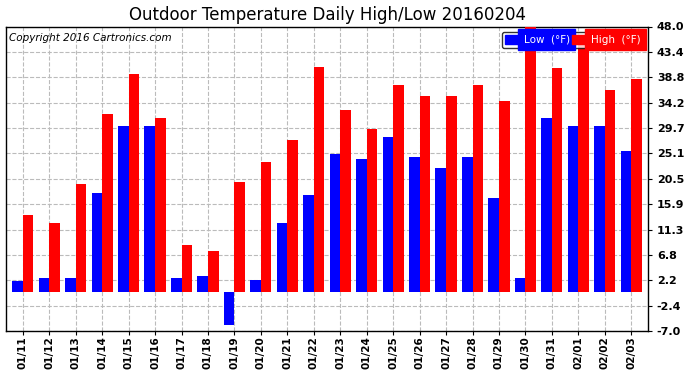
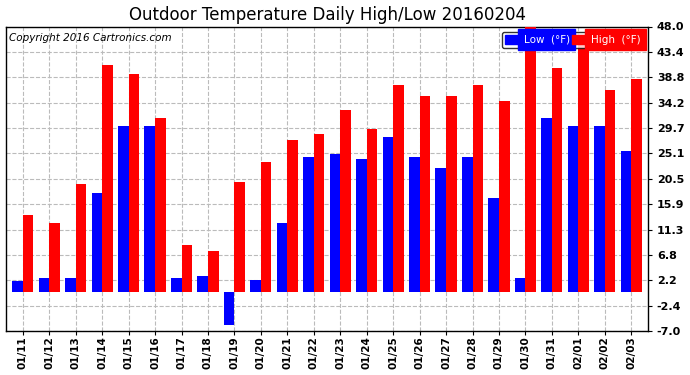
High (°F)/01/14: 32.2 -> 41.0
Low (°F)/01/22: 17.6 -> 24.5
High (°F)/01/22: 40.6 -> 28.5
